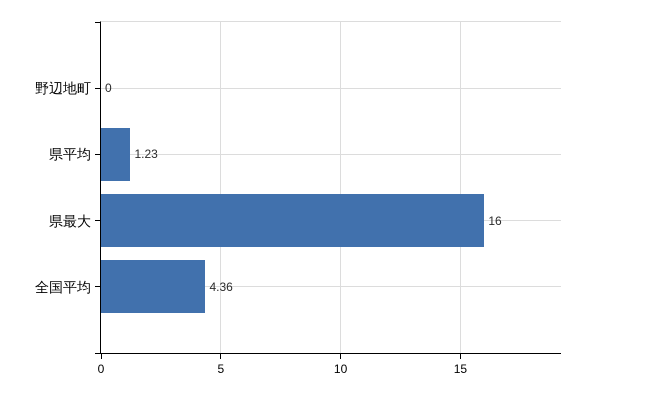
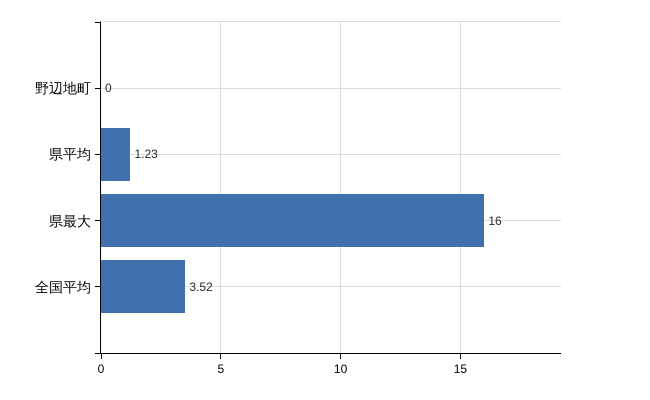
全国平均: 4.36 -> 3.52
